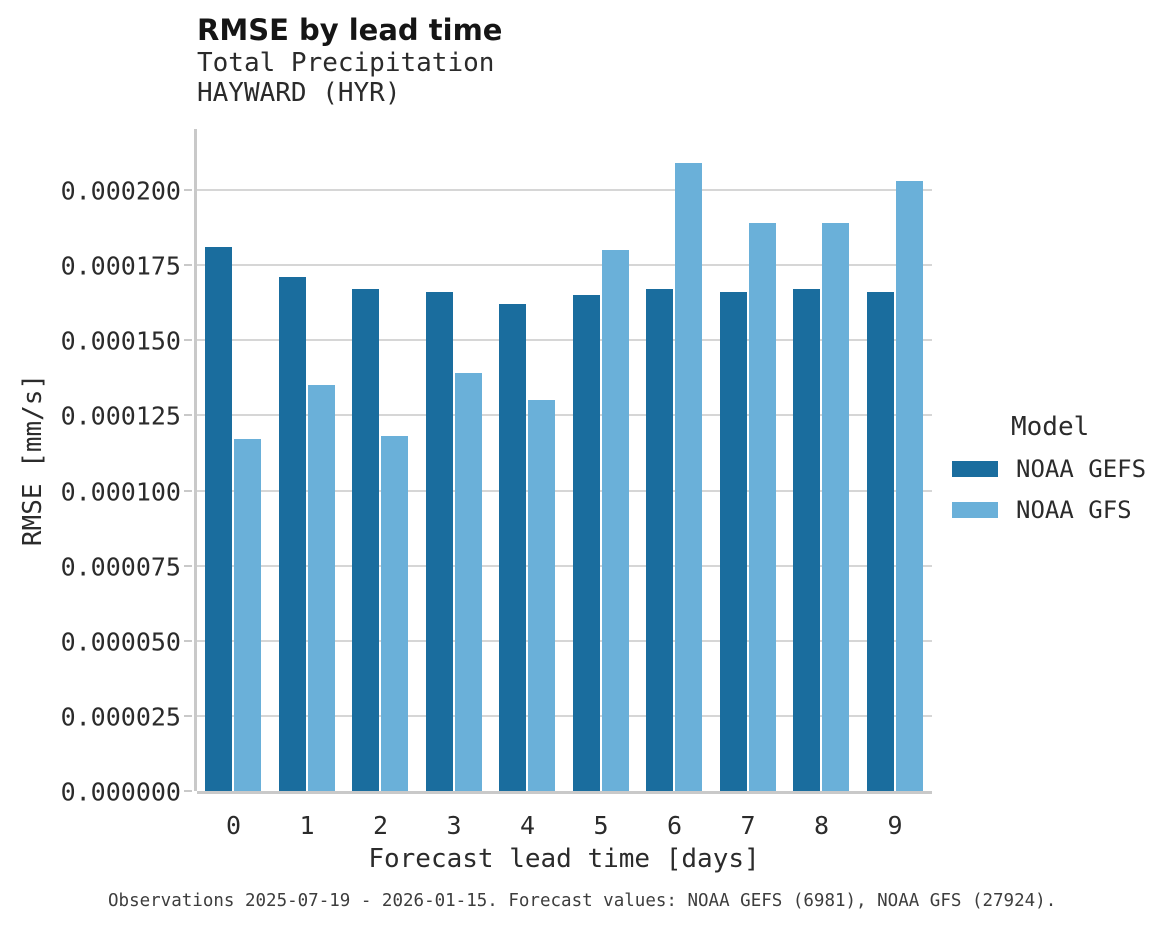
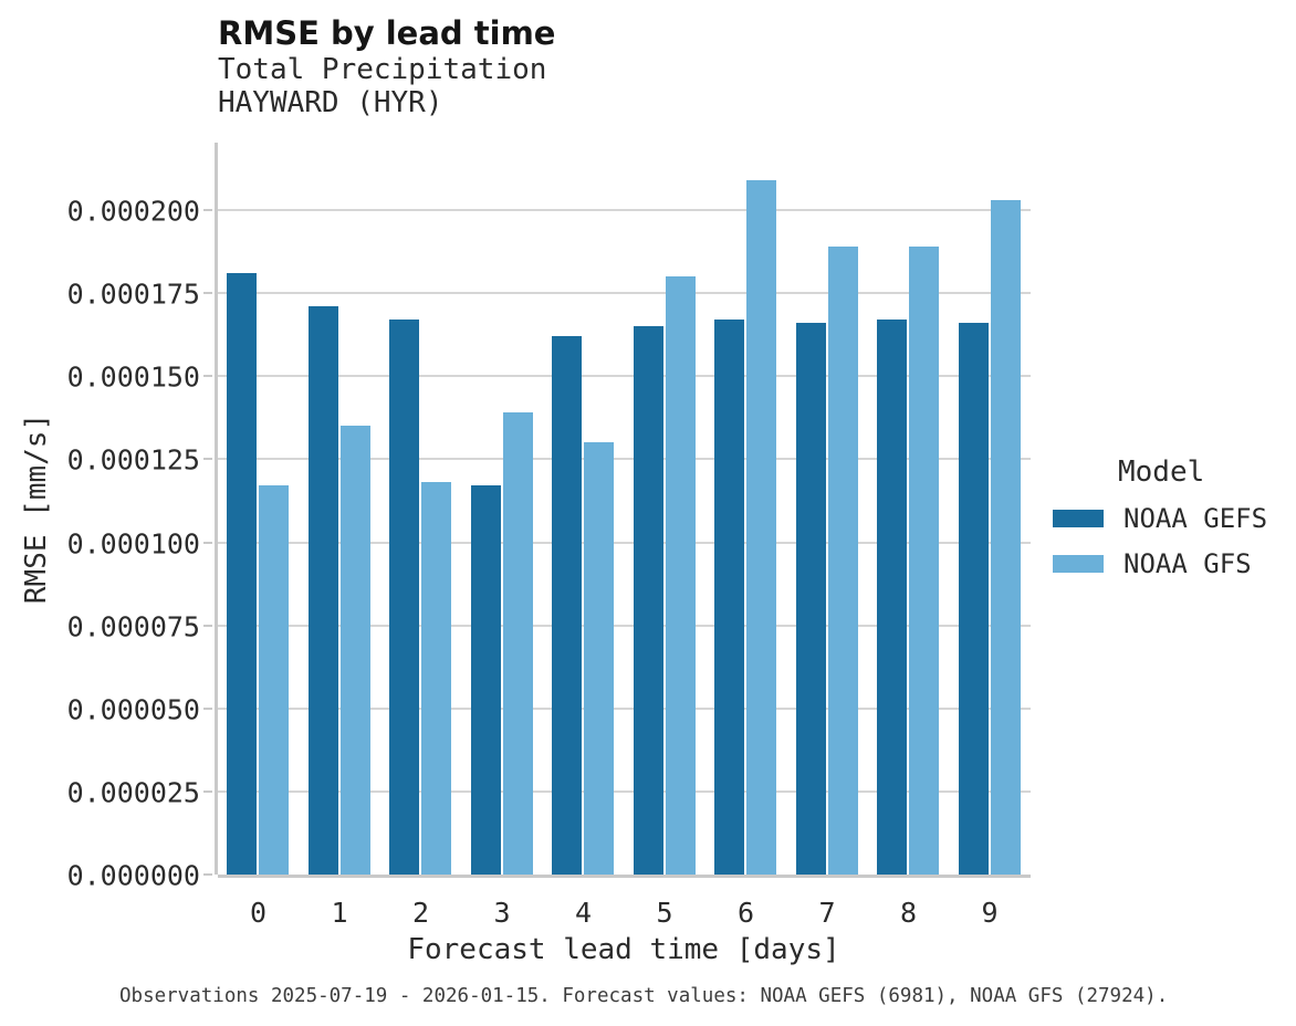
NOAA GEFS/3: 0.000166 -> 0.000117
